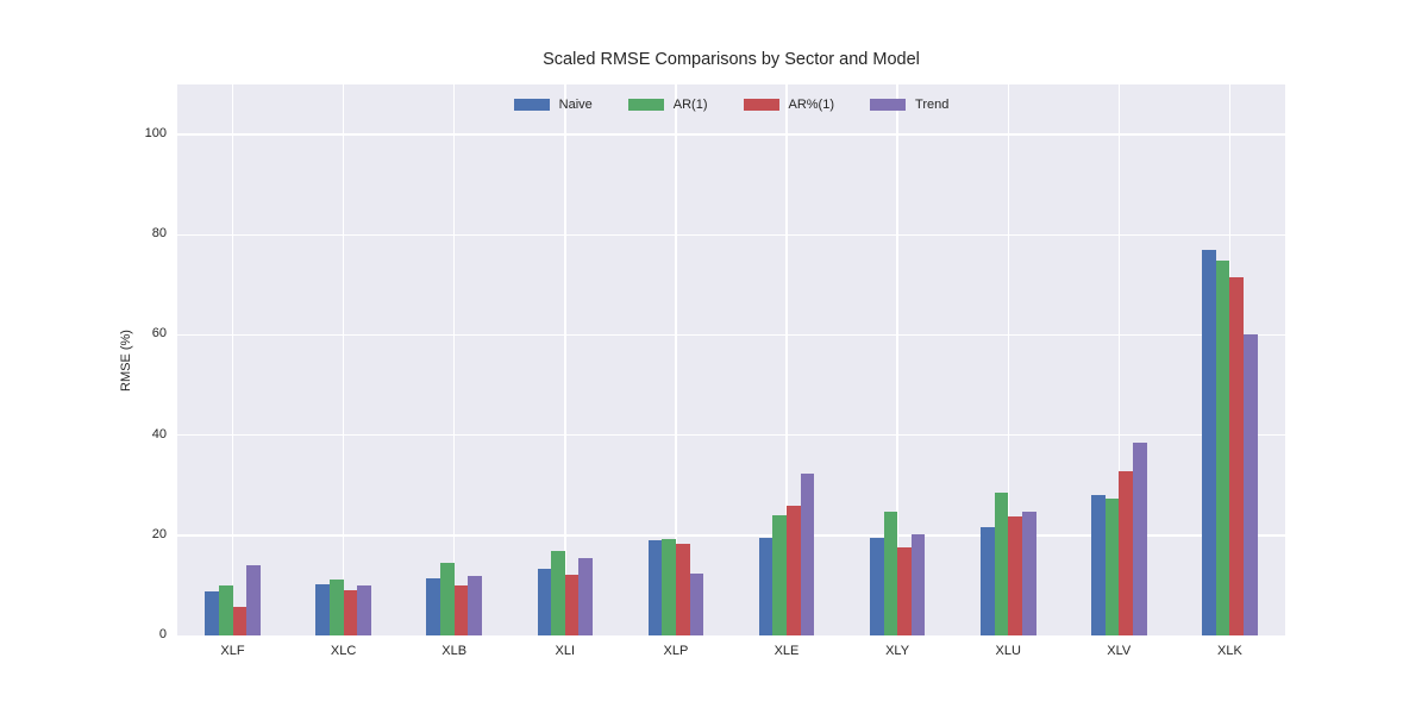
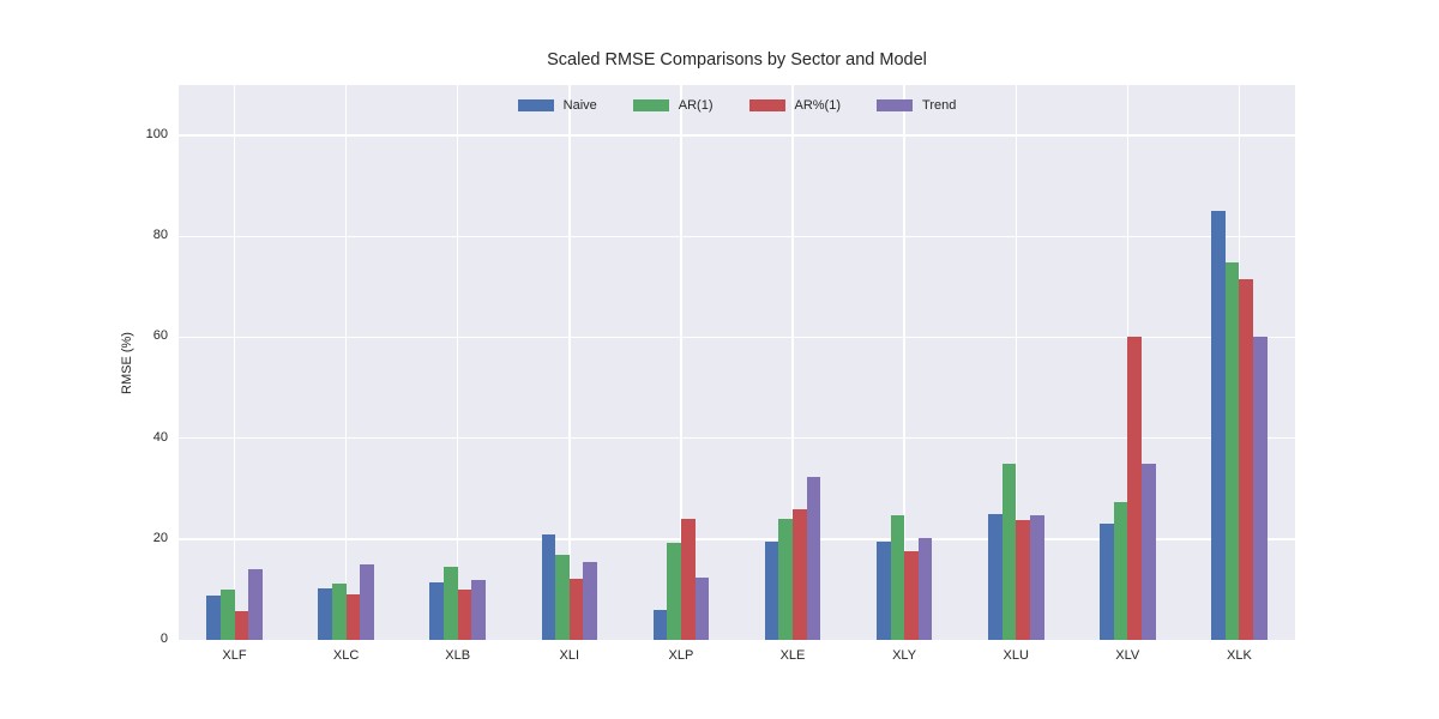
Trend/XLC: 10 -> 15
Naive/XLI: 13 -> 21
Naive/XLP: 19 -> 6
AR%(1)/XLP: 18 -> 24
Naive/XLU: 22 -> 25
AR(1)/XLU: 29 -> 35
Naive/XLV: 28 -> 23
AR%(1)/XLV: 33 -> 60
Trend/XLV: 39 -> 35
Naive/XLK: 77 -> 85
